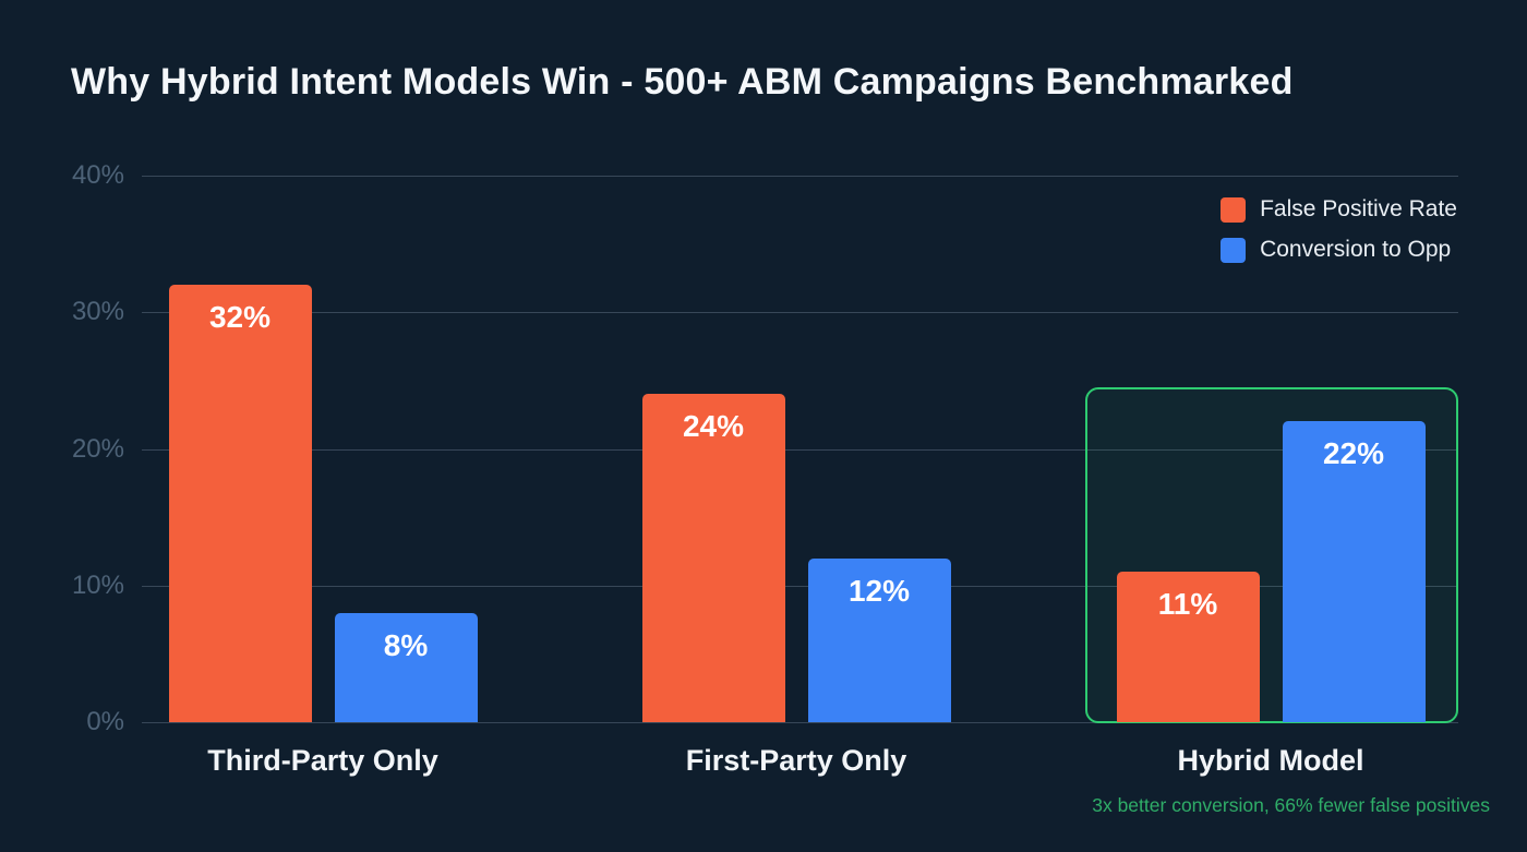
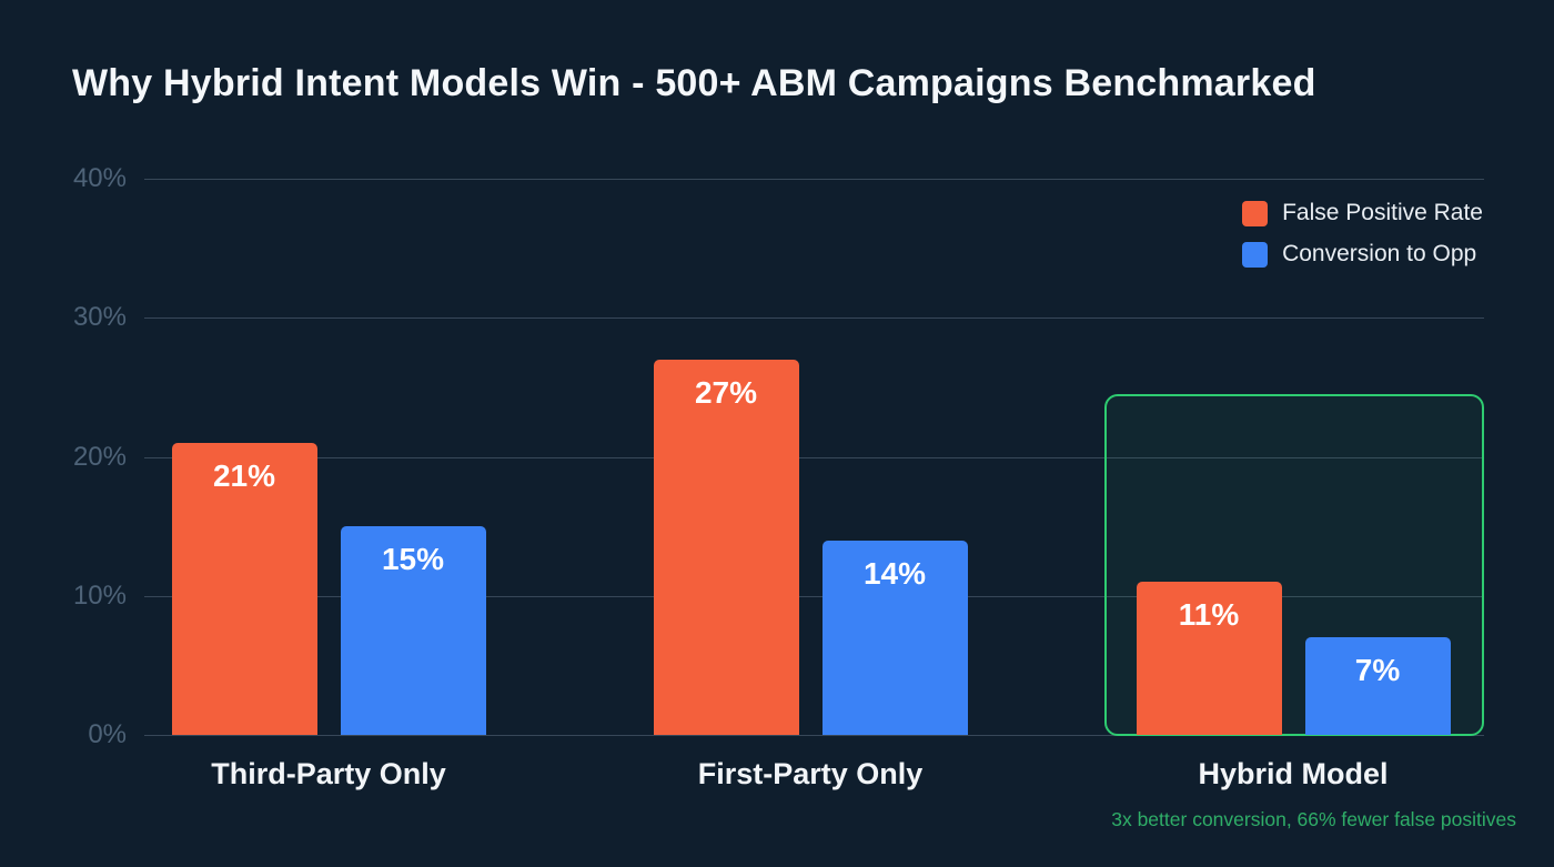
False Positive Rate/Third-Party Only: 32% -> 21%
Conversion to Opp/Third-Party Only: 8% -> 15%
False Positive Rate/First-Party Only: 24% -> 27%
Conversion to Opp/First-Party Only: 12% -> 14%
Conversion to Opp/Hybrid Model: 22% -> 7%
